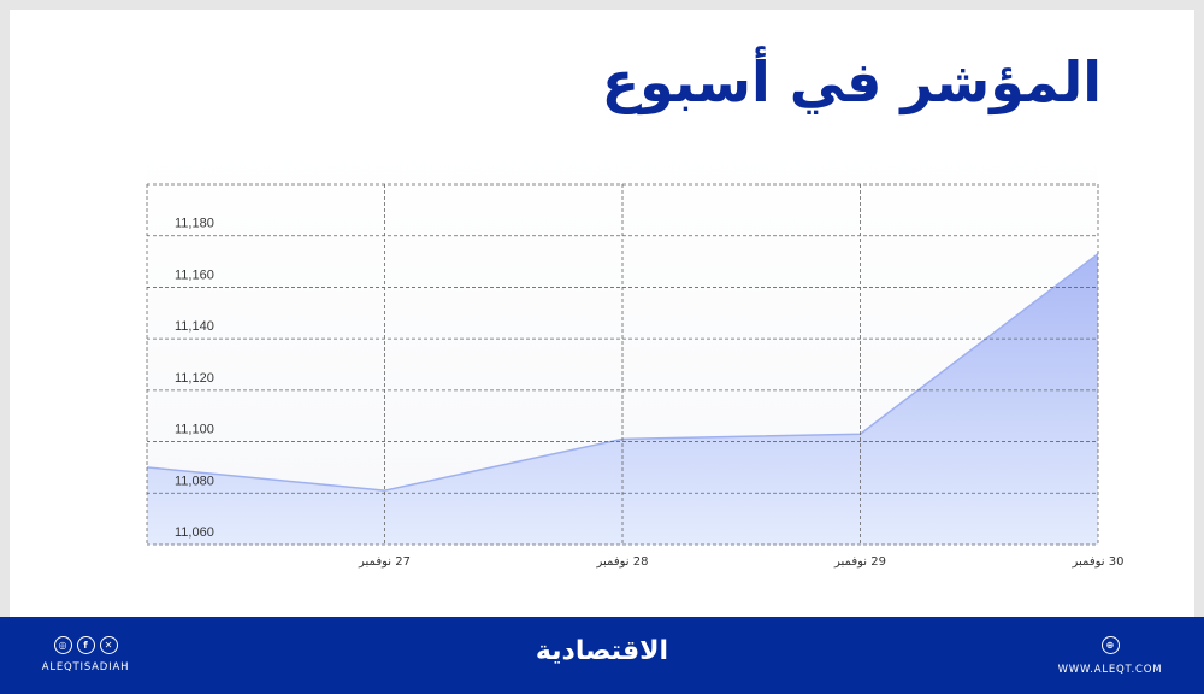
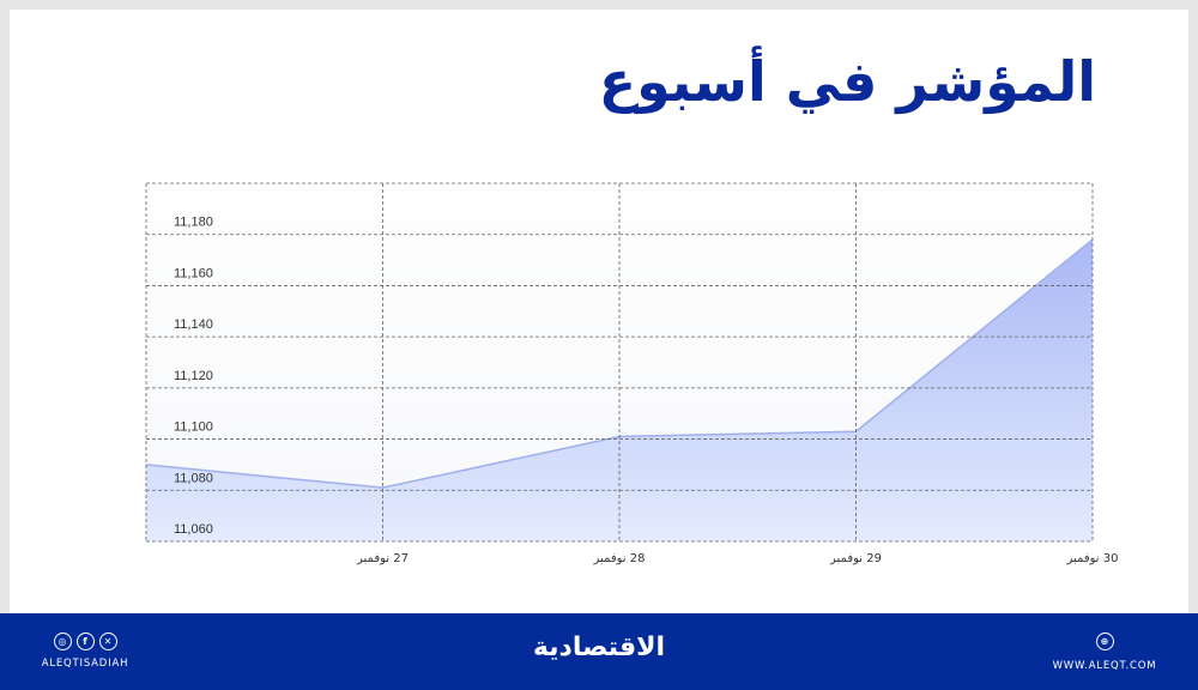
30 نوفمبر: 11173 -> 11178
